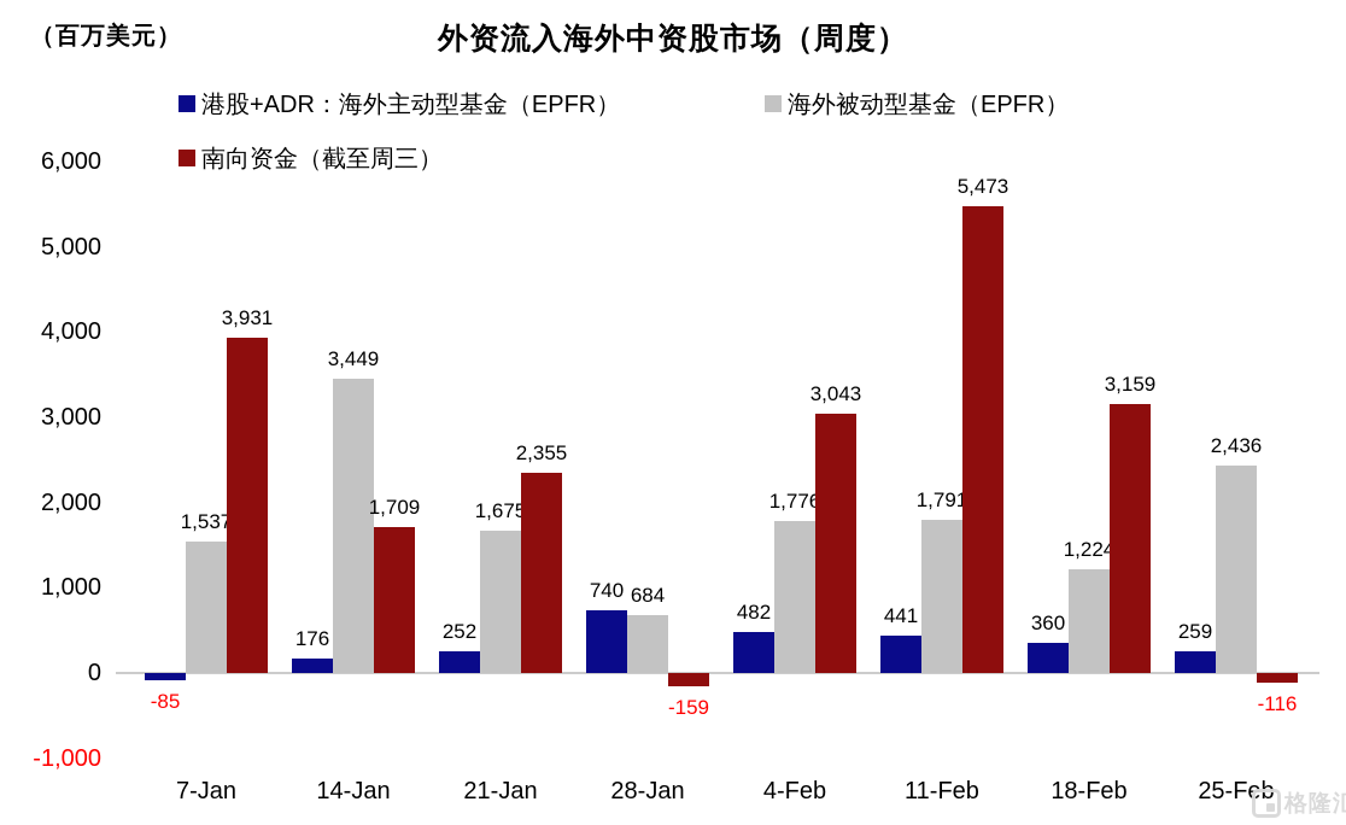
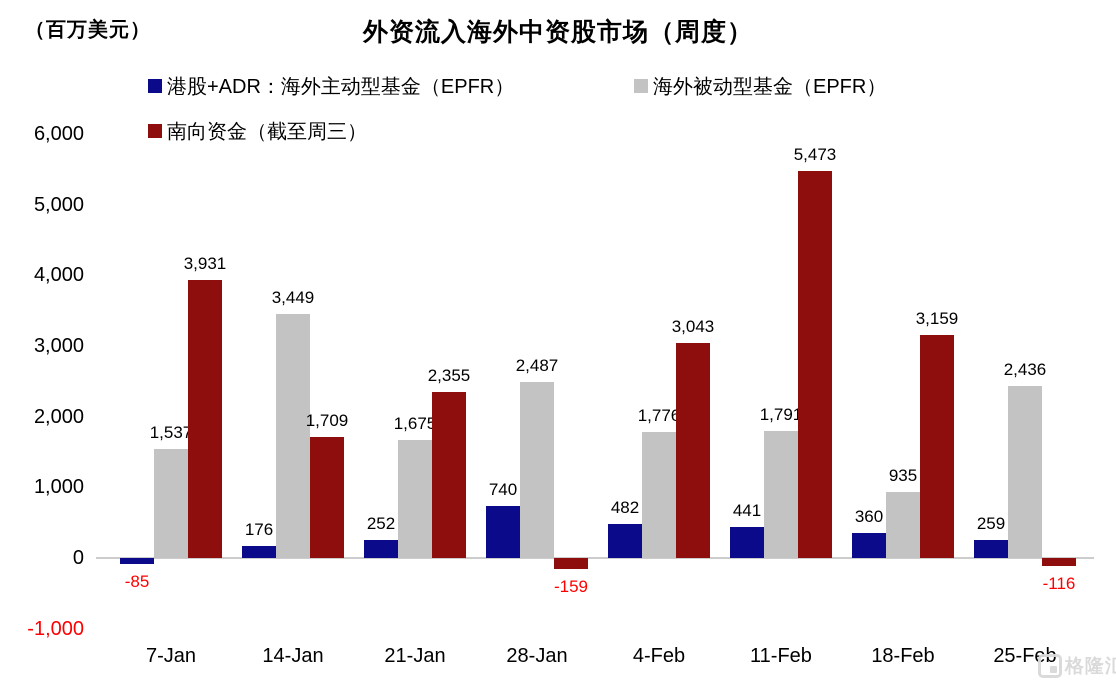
海外被动型基金（EPFR）/28-Jan: 684 -> 2,487
海外被动型基金（EPFR）/18-Feb: 1,224 -> 935
